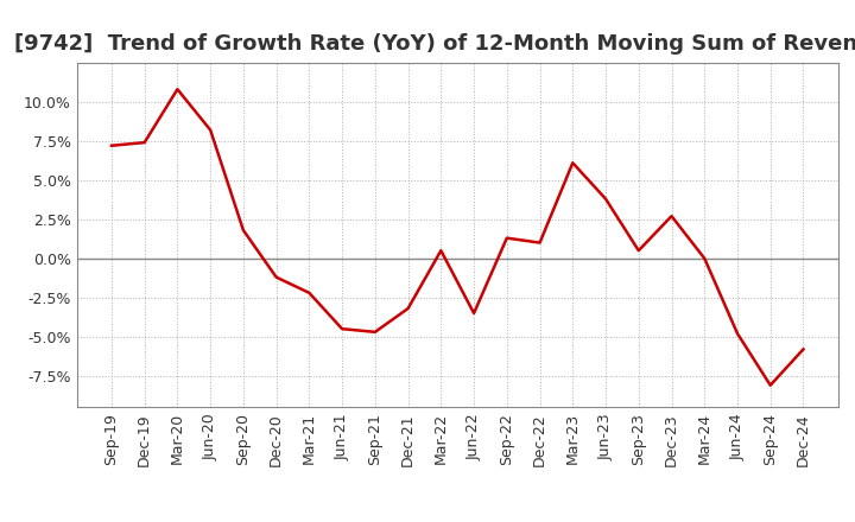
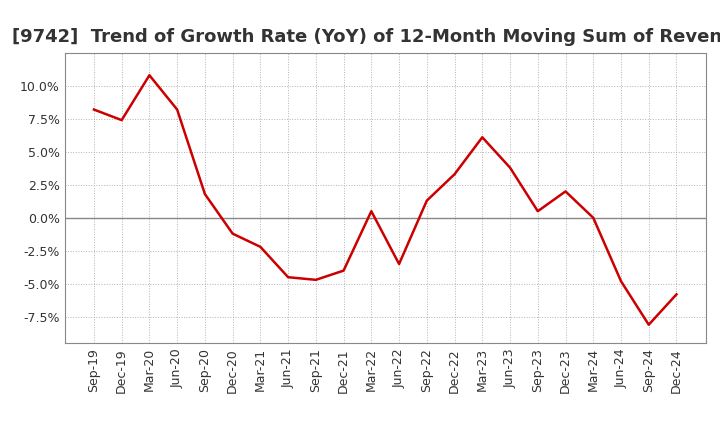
Sep-19: 7.2% -> 8.2%
Dec-21: -3.2% -> -4.0%
Dec-22: 1.0% -> 3.3%
Dec-23: 2.7% -> 2.0%
